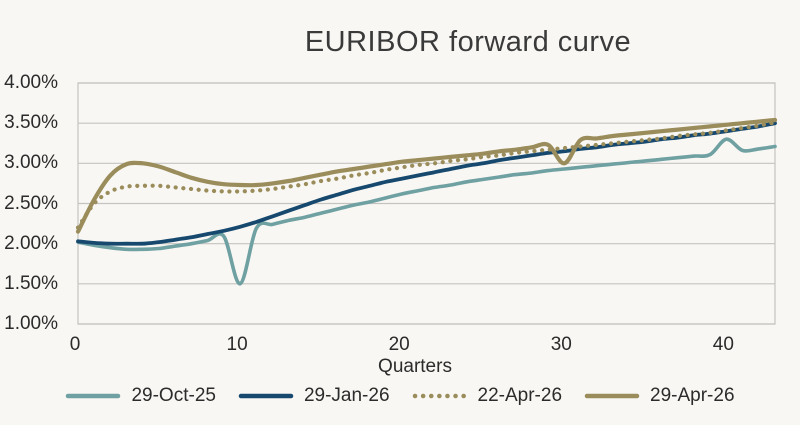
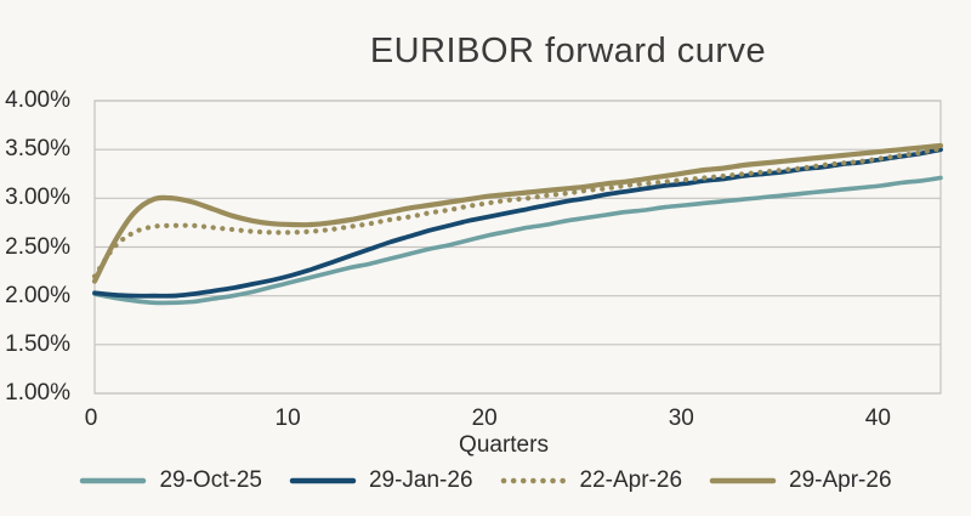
29-Oct-25/10: 1.5% -> 2.1%
29-Apr-26/30: 3.0% -> 3.3%
29-Oct-25/40: 3.3% -> 3.1%
